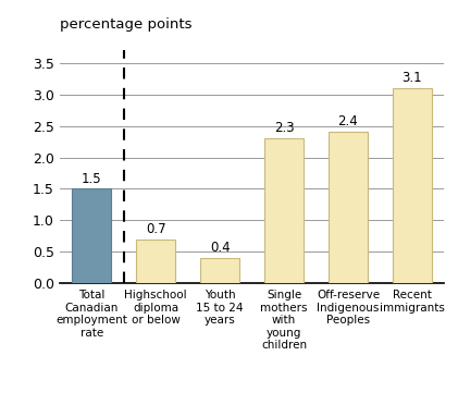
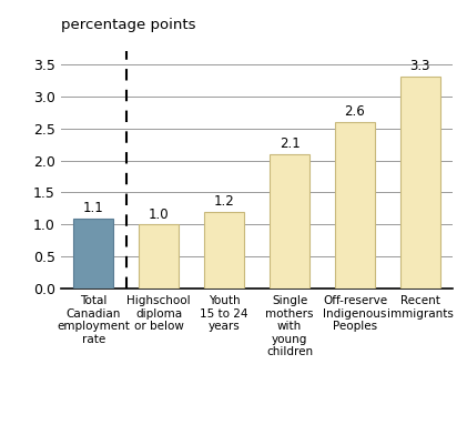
Total Canadian employment rate: 1.5 -> 1.1
Highschool diploma or below: 0.7 -> 1.0
Youth 15 to 24 years: 0.4 -> 1.2
Single mothers with young children: 2.3 -> 2.1
Off-reserve Indigenous Peoples: 2.4 -> 2.6
Recent immigrants: 3.1 -> 3.3
